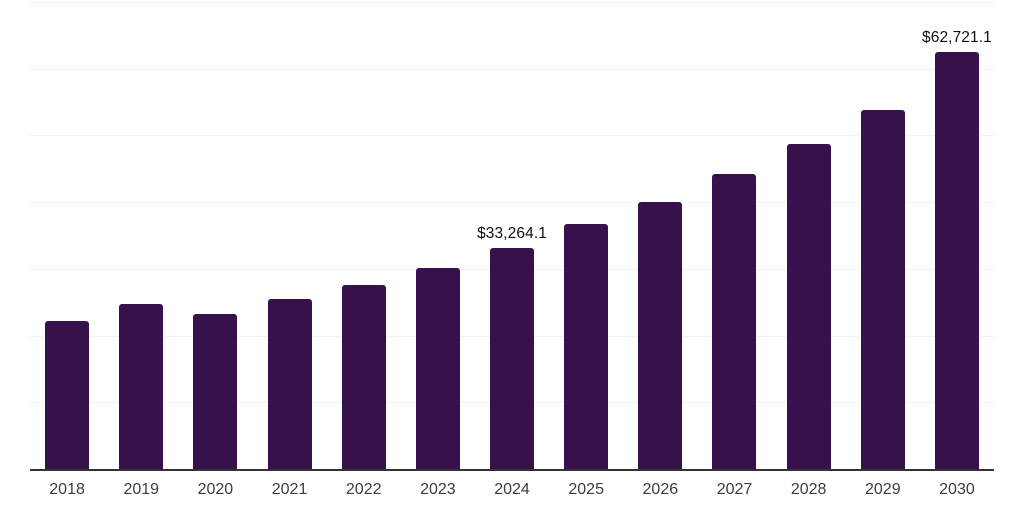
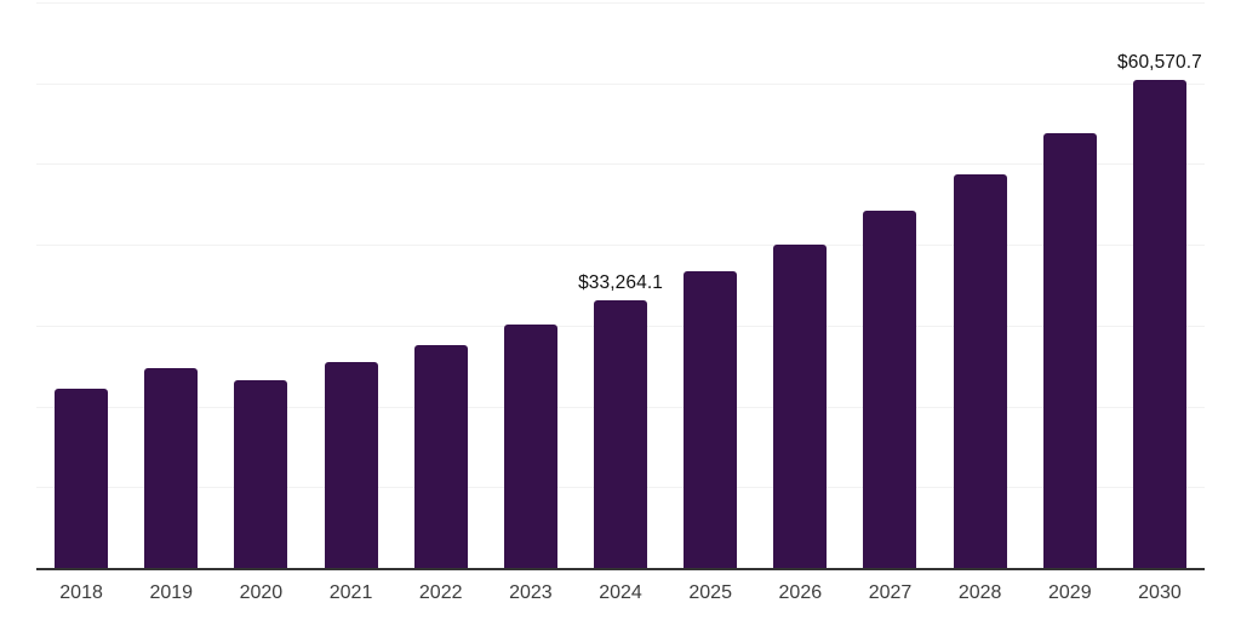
2030: $62,721.1 -> $60,570.7
